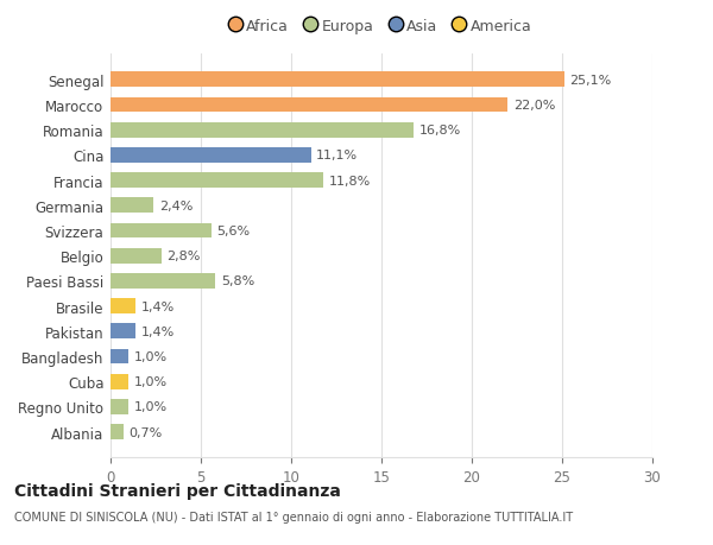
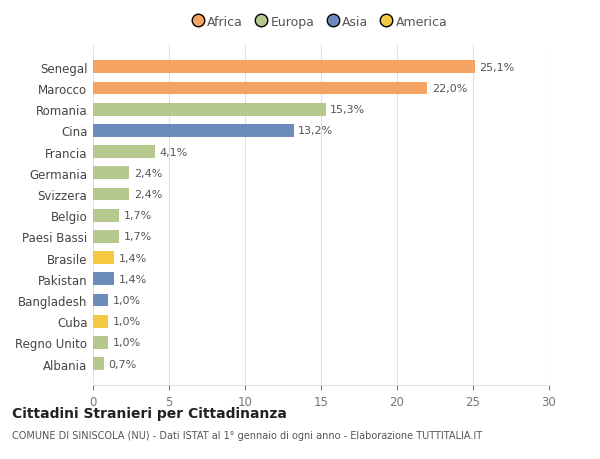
Romania: 16,8% -> 15,3%
Cina: 11,1% -> 13,2%
Francia: 11,8% -> 4,1%
Svizzera: 5,6% -> 2,4%
Belgio: 2,8% -> 1,7%
Paesi Bassi: 5,8% -> 1,7%
